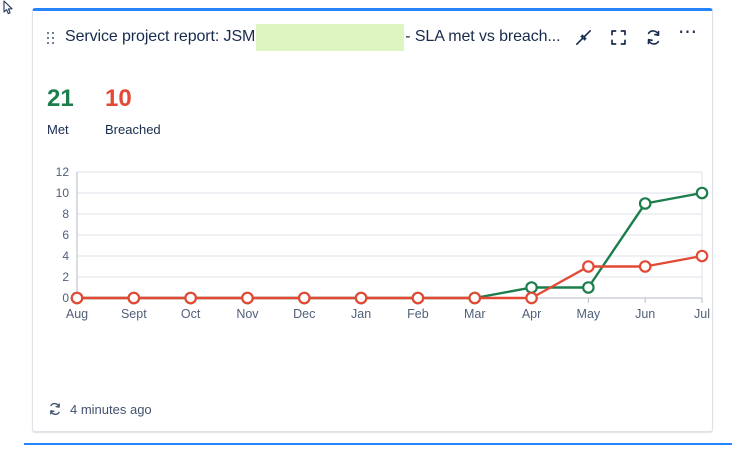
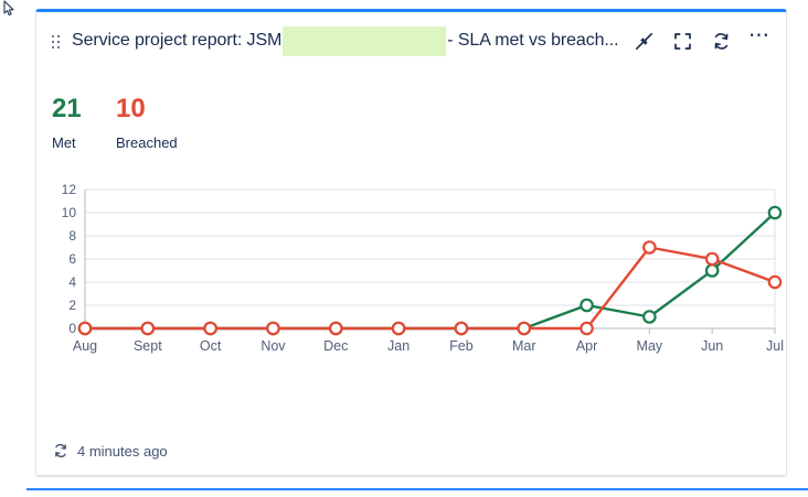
Met/Apr: 1 -> 2
Breached/May: 3 -> 7
Met/Jun: 9 -> 5
Breached/Jun: 3 -> 6
